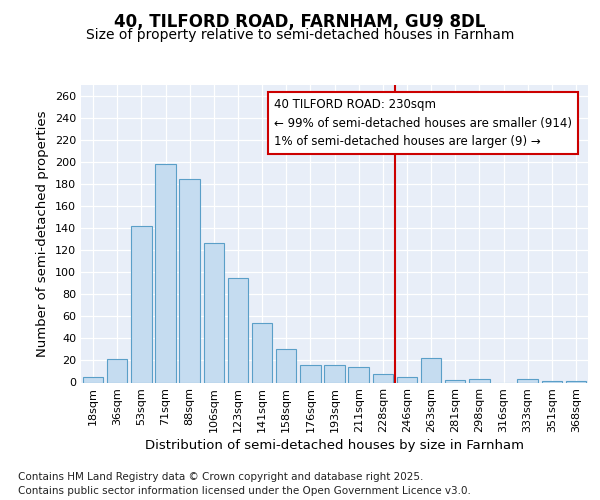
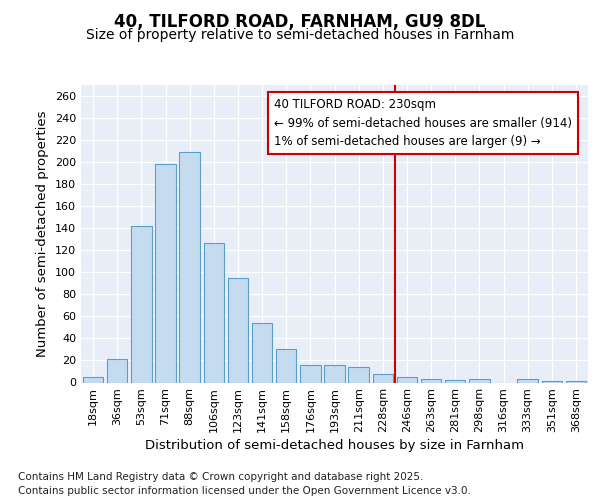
88sqm: 185 -> 209
263sqm: 22 -> 3
